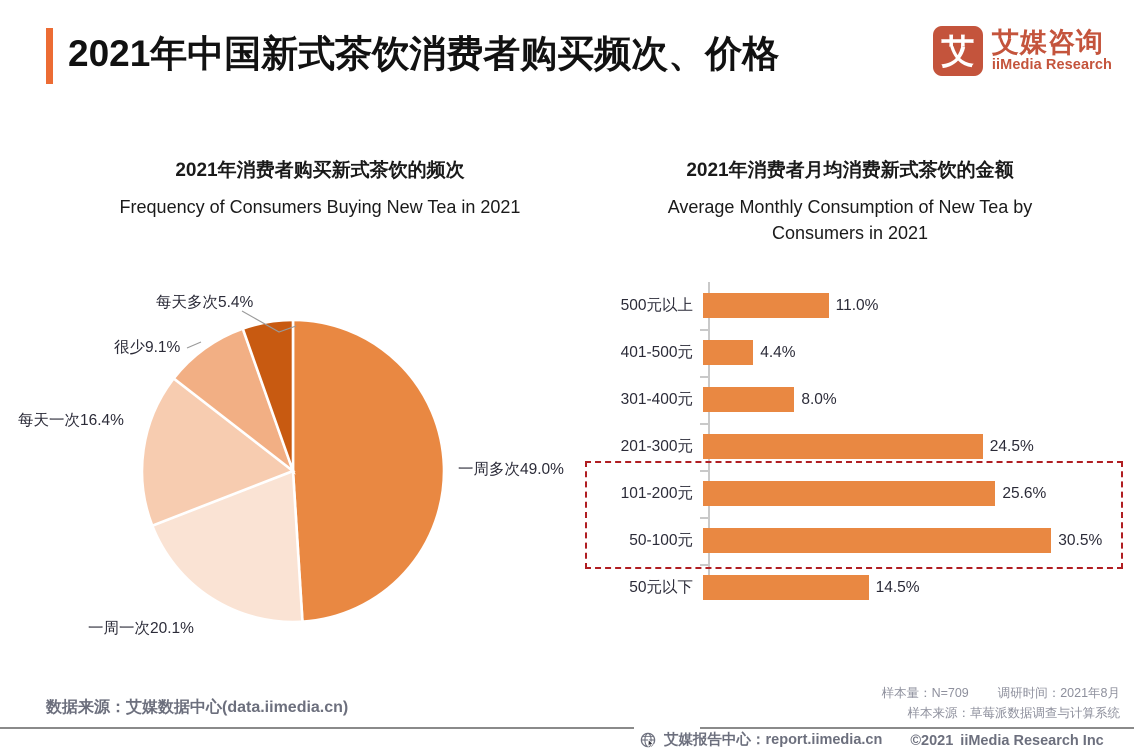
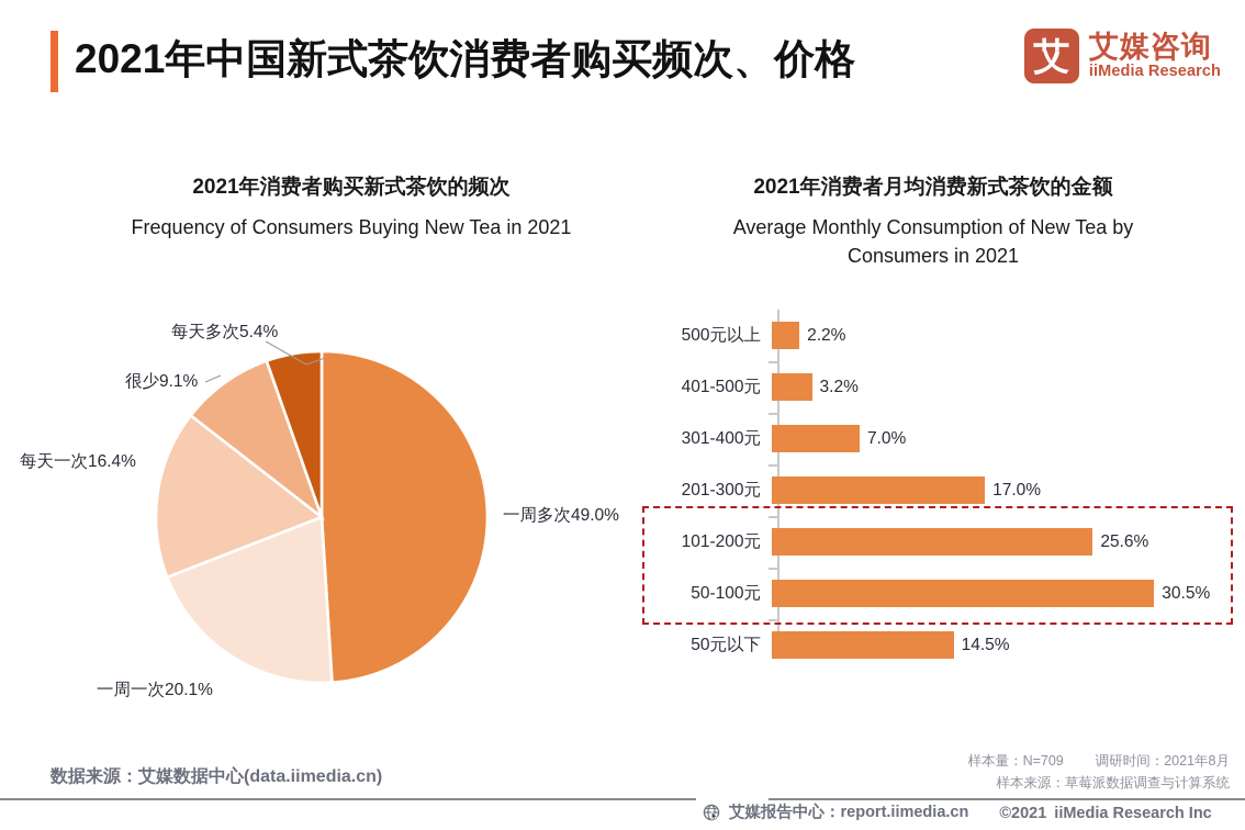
2021年消费者月均消费新式茶饮的金额/500元以上: 11.0% -> 2.2%
2021年消费者月均消费新式茶饮的金额/401-500元: 4.4% -> 3.2%
2021年消费者月均消费新式茶饮的金额/301-400元: 8.0% -> 7.0%
2021年消费者月均消费新式茶饮的金额/201-300元: 24.5% -> 17.0%
